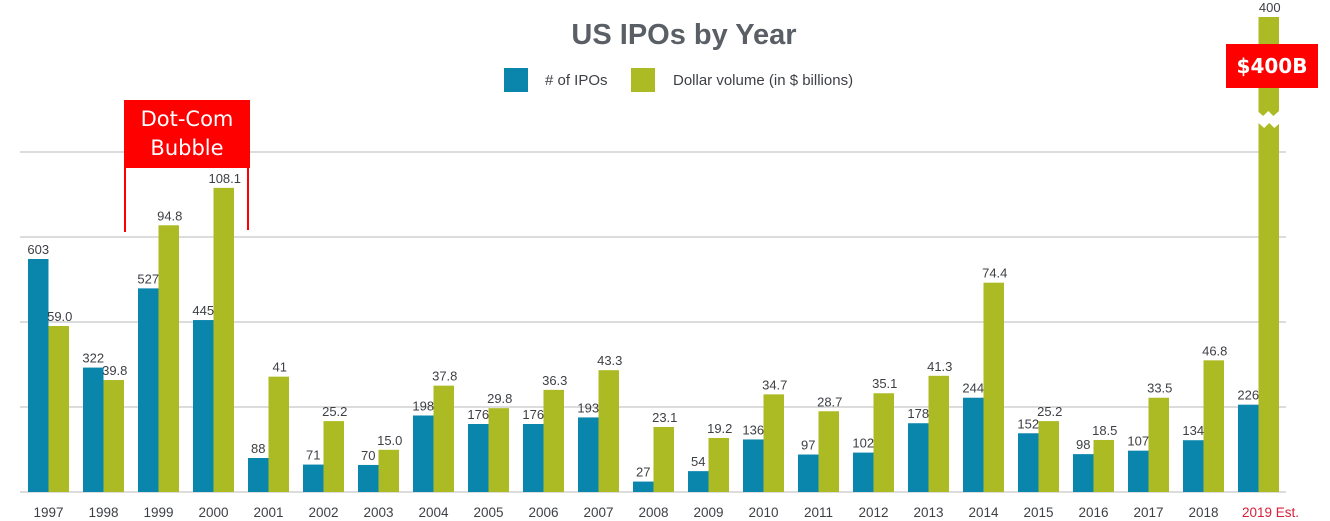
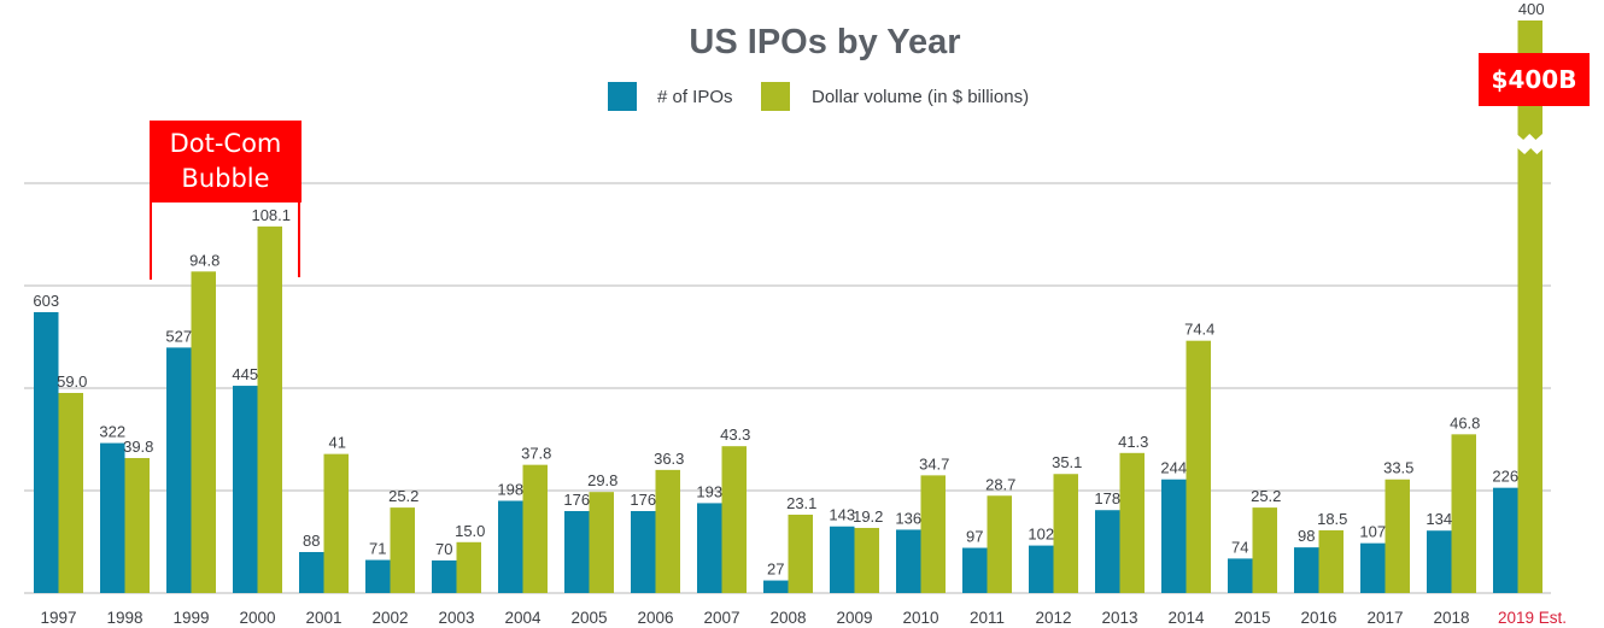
# of IPOs/2009: 54 -> 143
# of IPOs/2015: 152 -> 74
